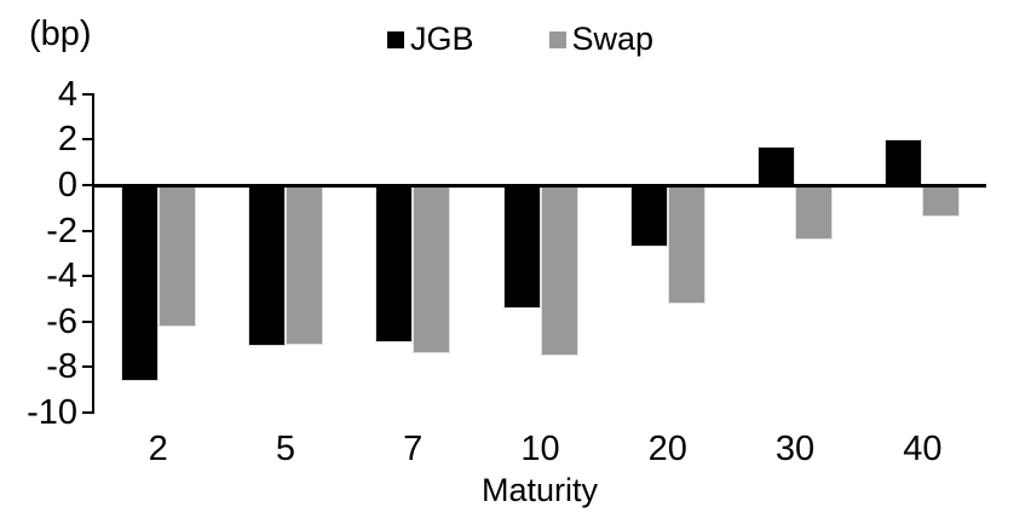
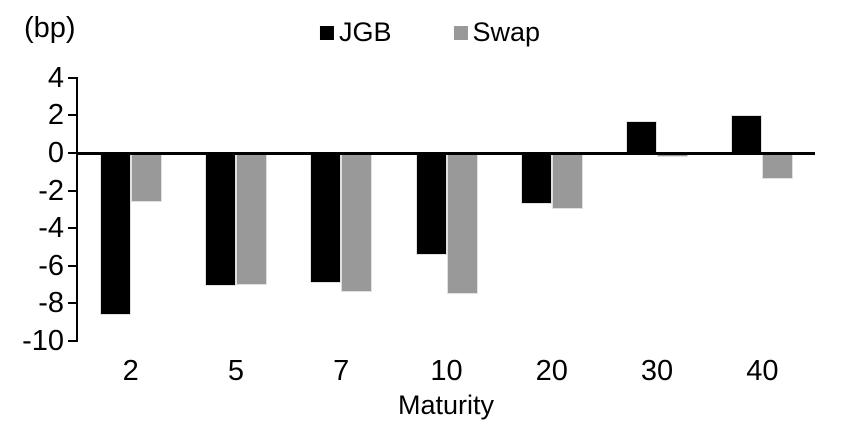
Swap/2: -6.2 -> -2.6
Swap/20: -5.2 -> -3.0
Swap/30: -2.4 -> -0.2
